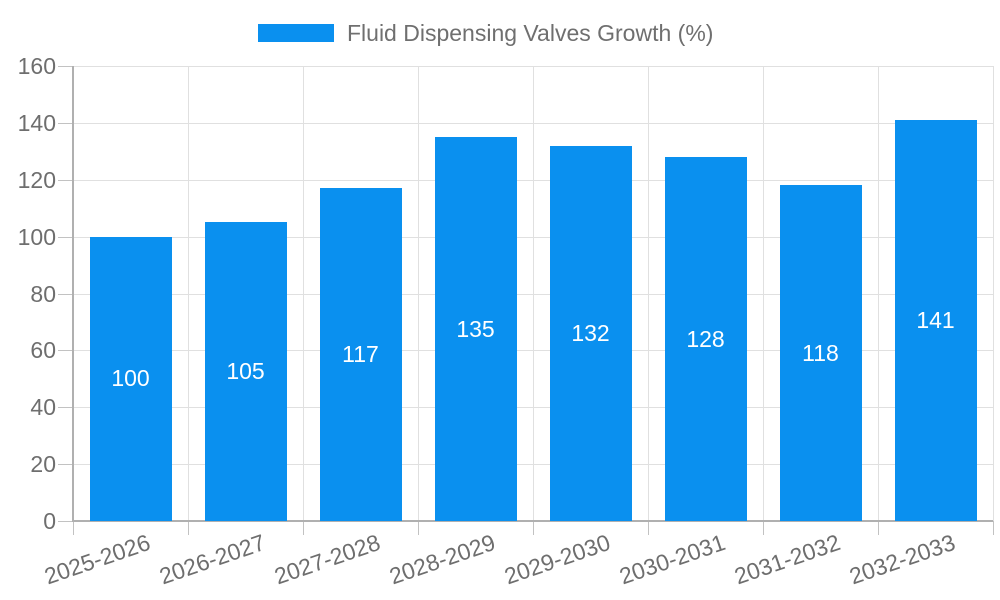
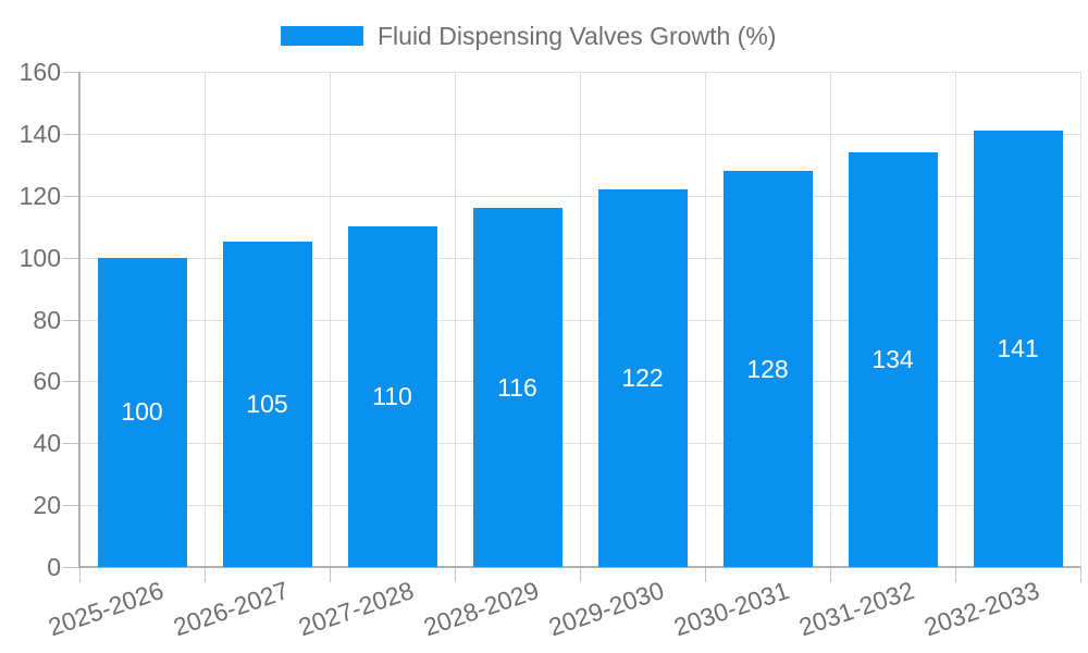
2027-2028: 117 -> 110
2028-2029: 135 -> 116
2029-2030: 132 -> 122
2031-2032: 118 -> 134
